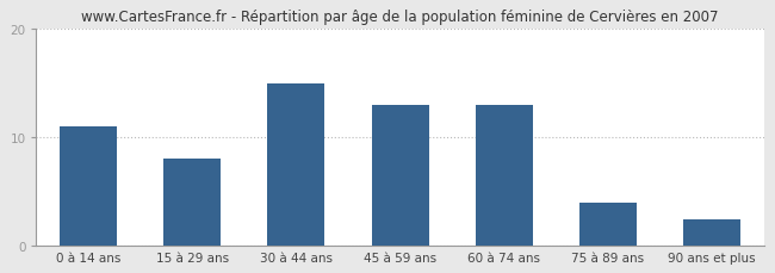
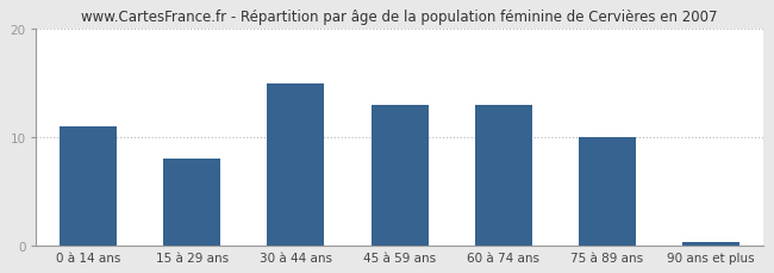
75 à 89 ans: 4.0 -> 10.0
90 ans et plus: 2.4 -> 0.3
